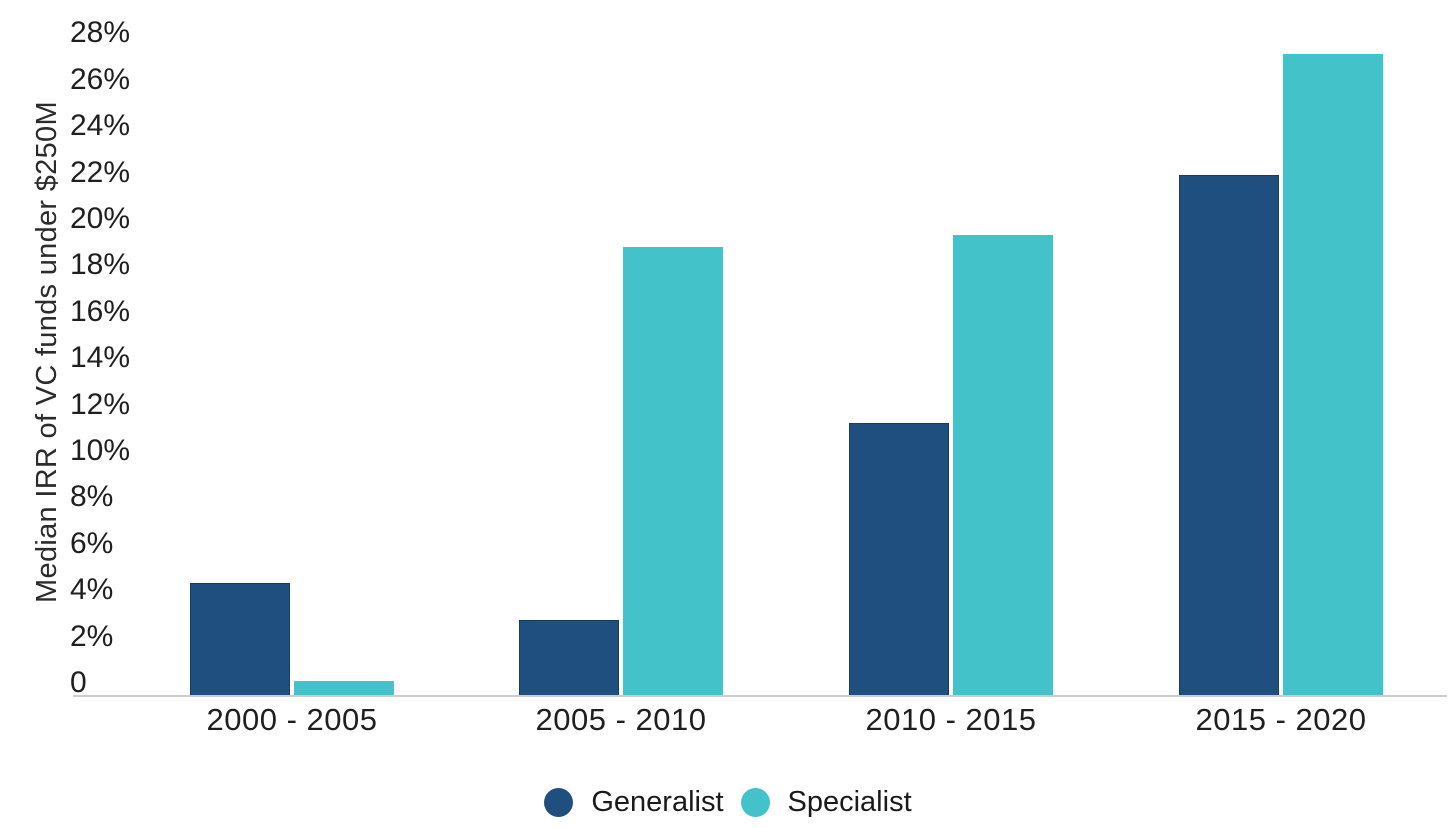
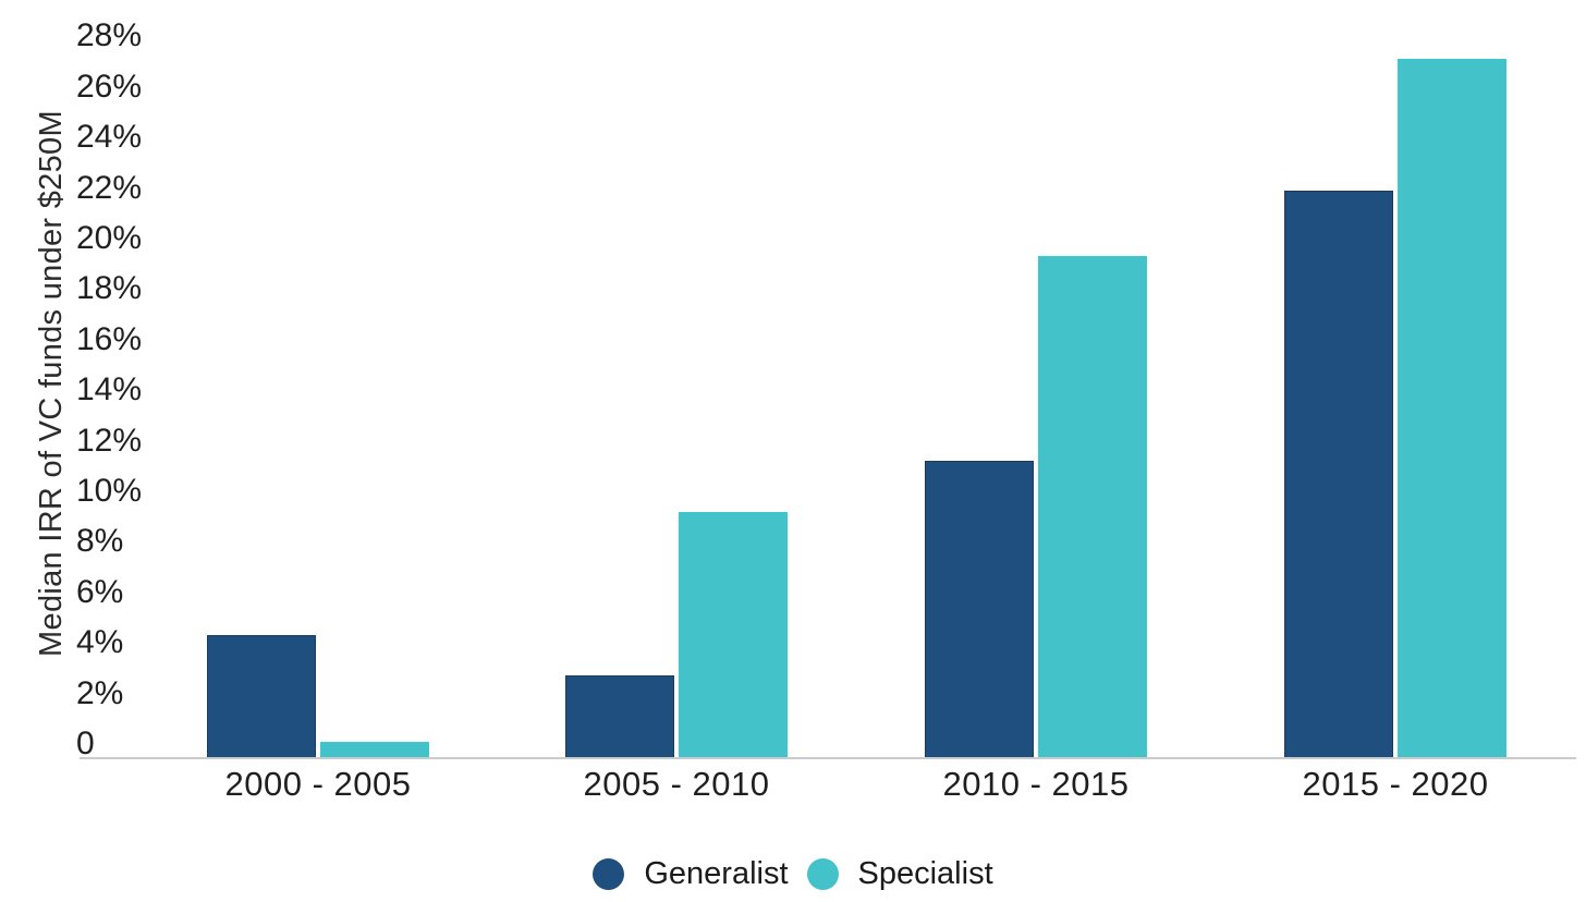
Specialist/2005 - 2010: 19.4% -> 9.8%
